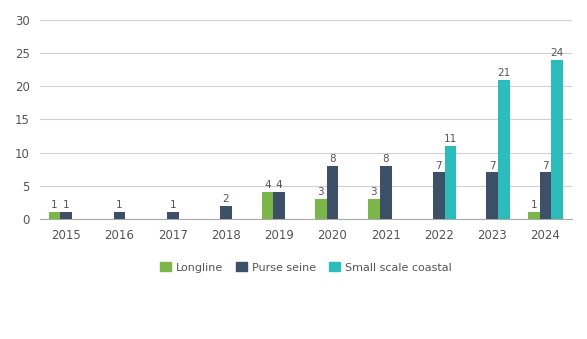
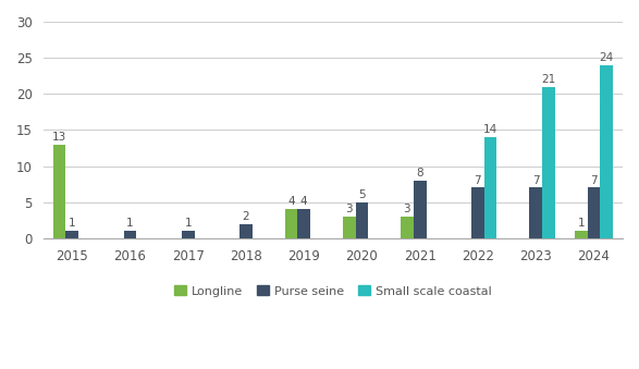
Longline/2015: 1 -> 13
Purse seine/2020: 8 -> 5
Small scale coastal/2022: 11 -> 14
